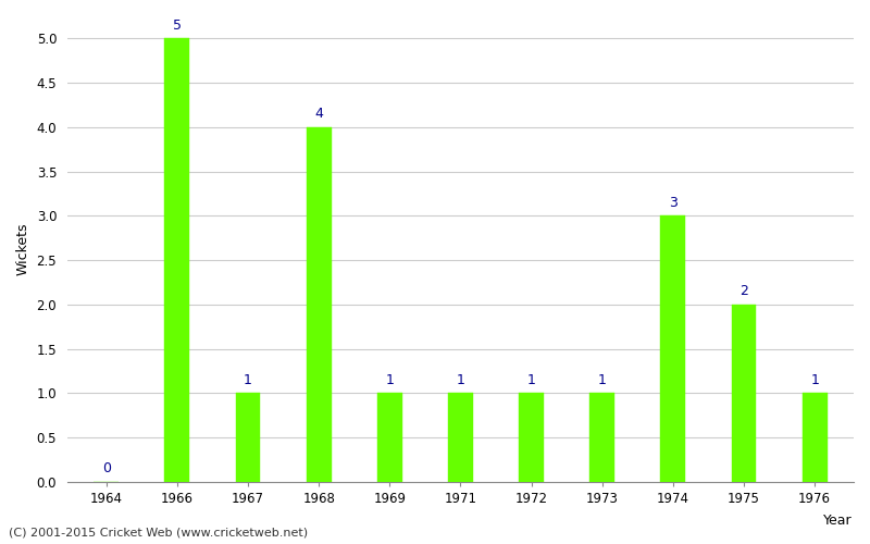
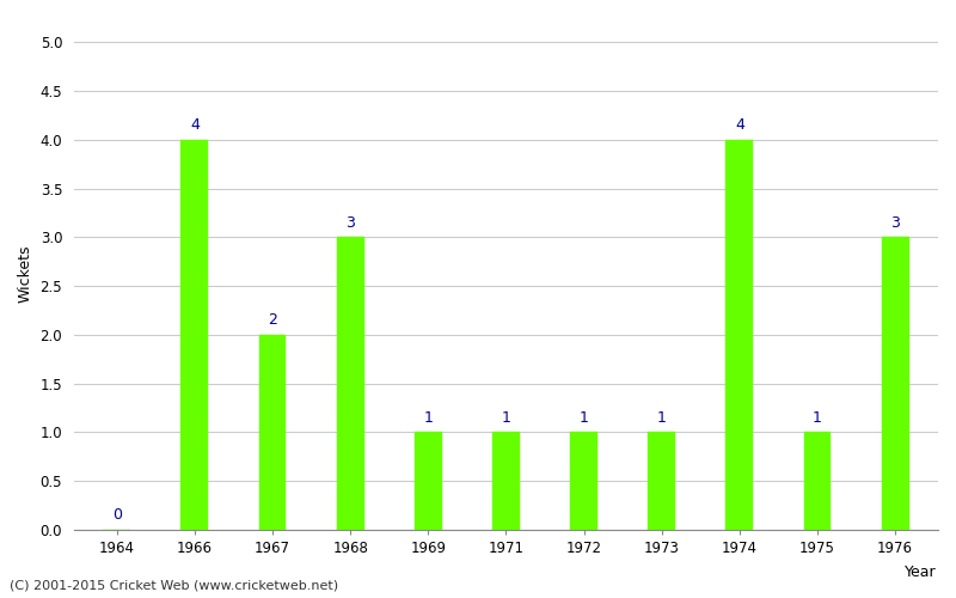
1966: 5 -> 4
1967: 1 -> 2
1968: 4 -> 3
1974: 3 -> 4
1975: 2 -> 1
1976: 1 -> 3
